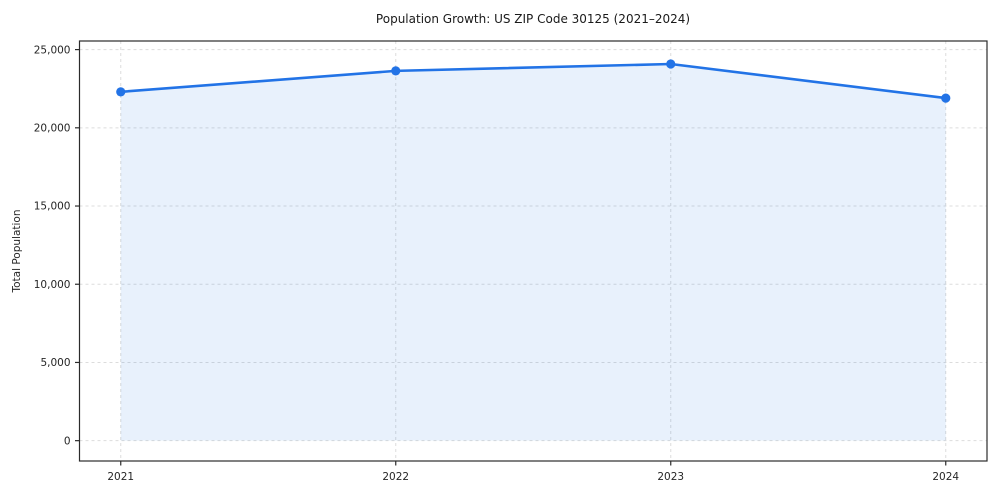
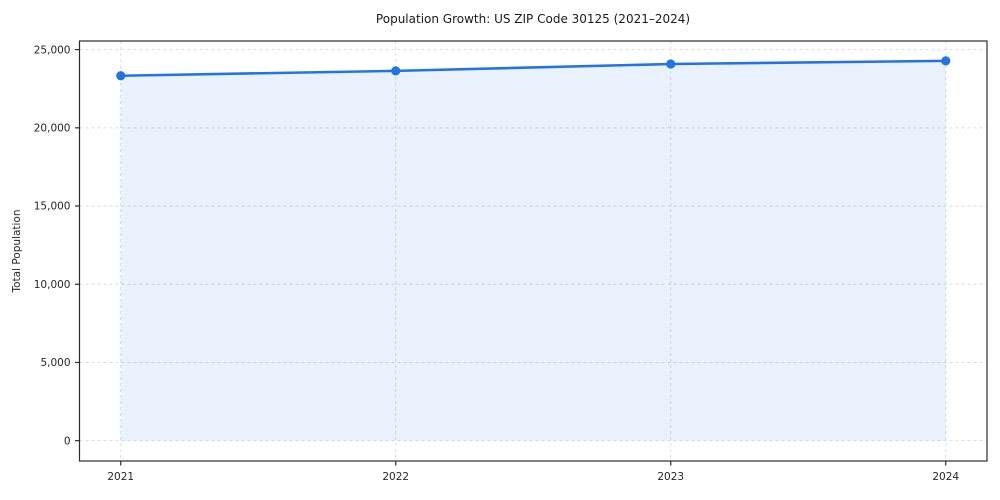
2021: 22300 -> 23300
2024: 21900 -> 24300
